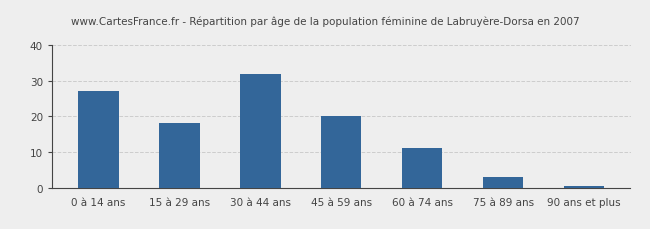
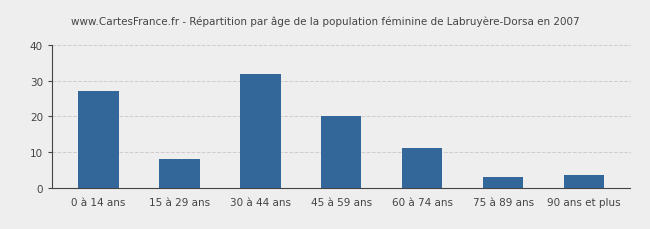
15 à 29 ans: 18.0 -> 8.0
90 ans et plus: 0.4 -> 3.5
